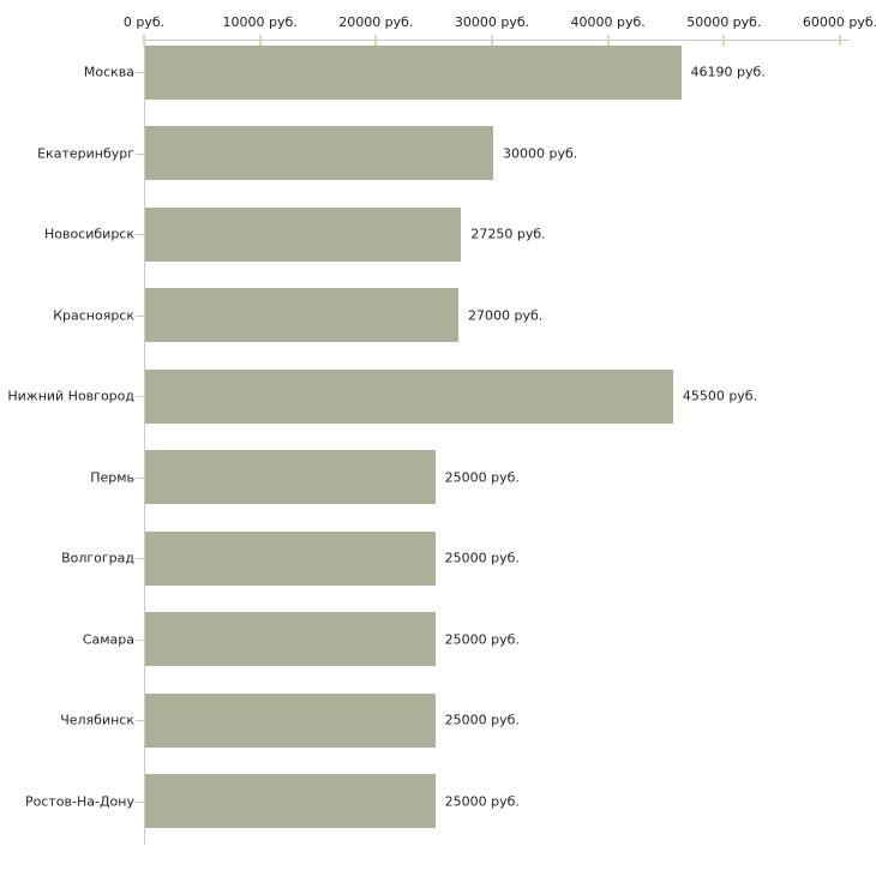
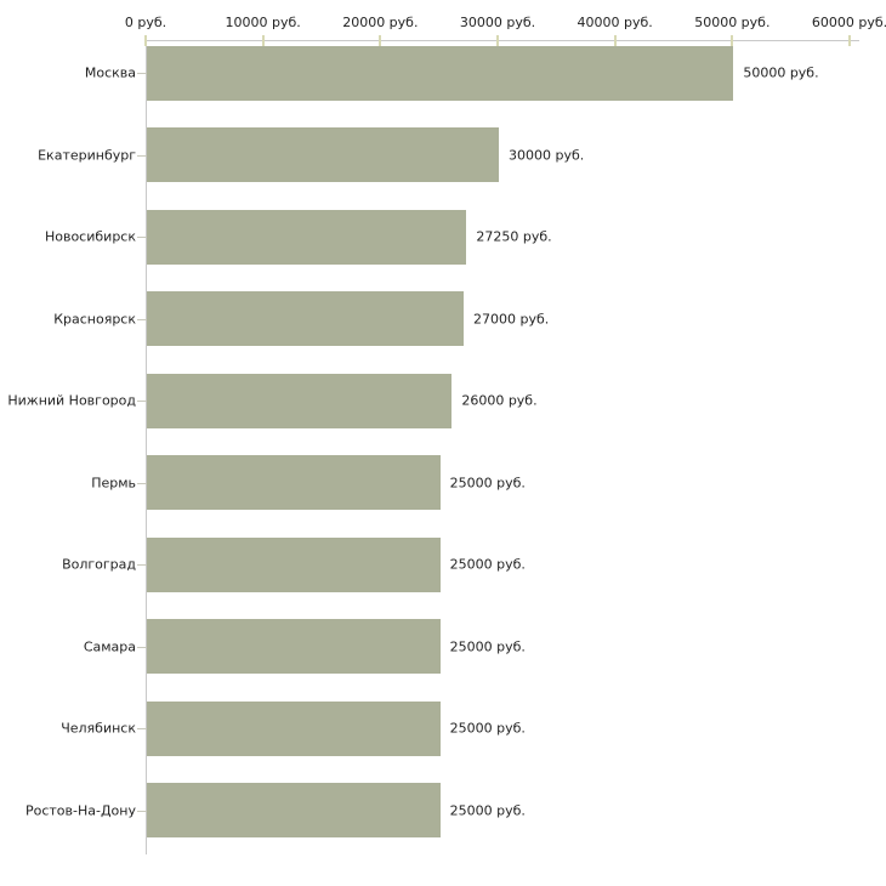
Москва: 46190 -> 50000
Нижний Новгород: 45500 -> 26000
